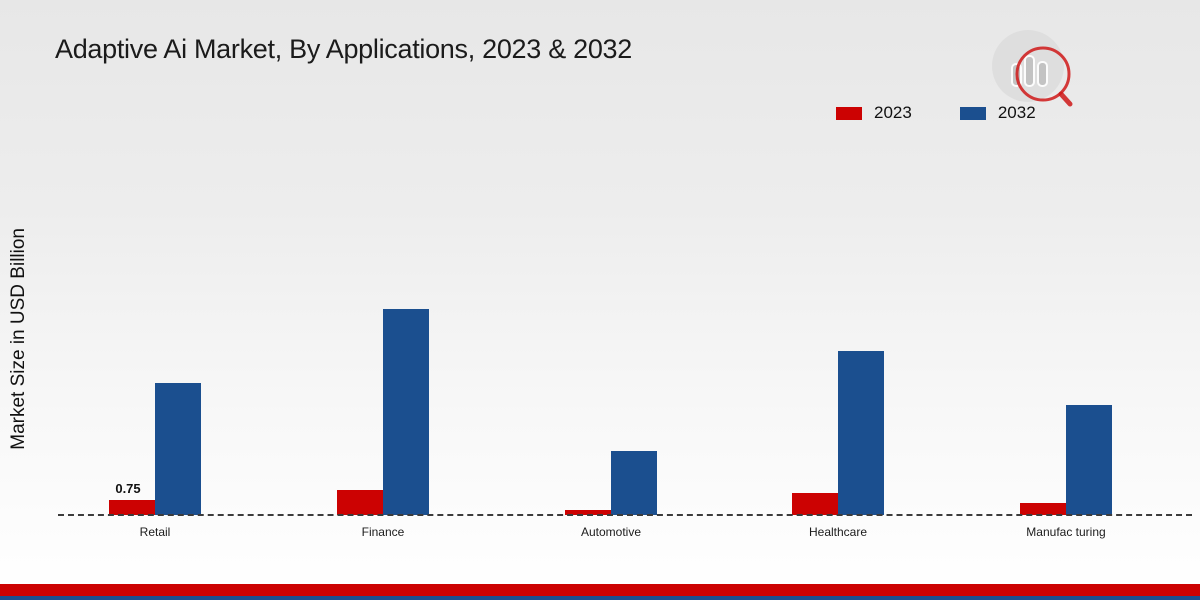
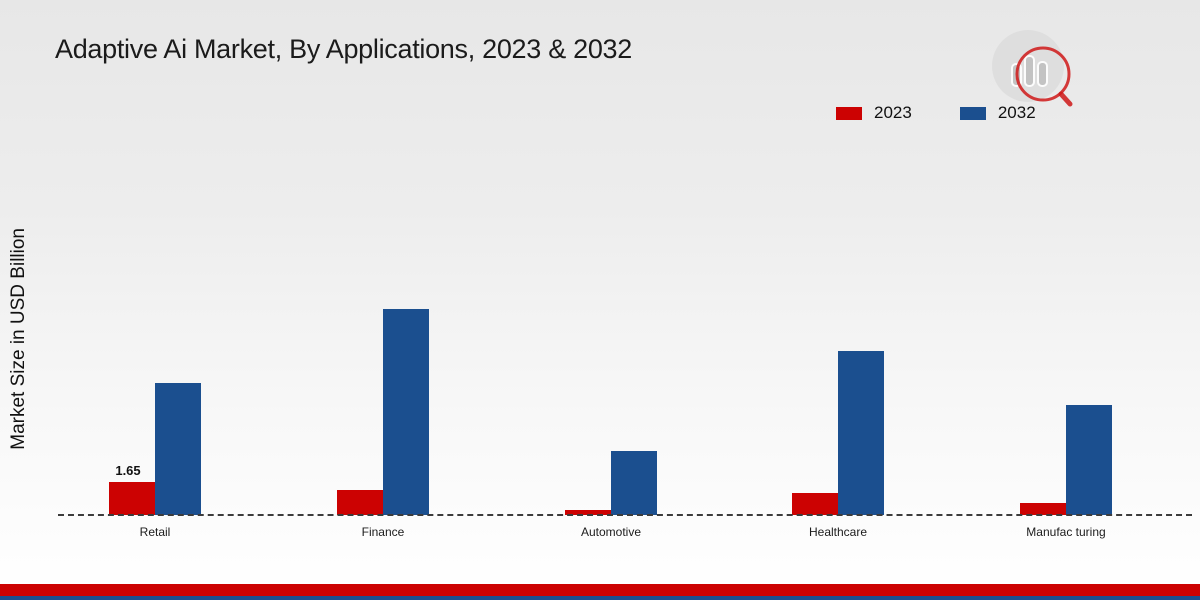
2023/Retail: 0.75 -> 1.65
